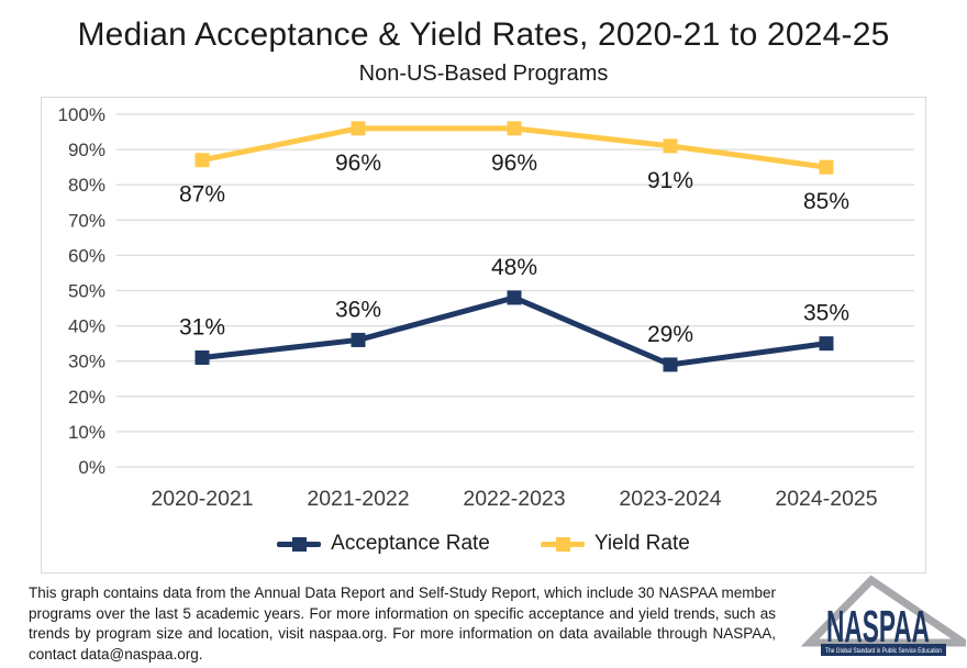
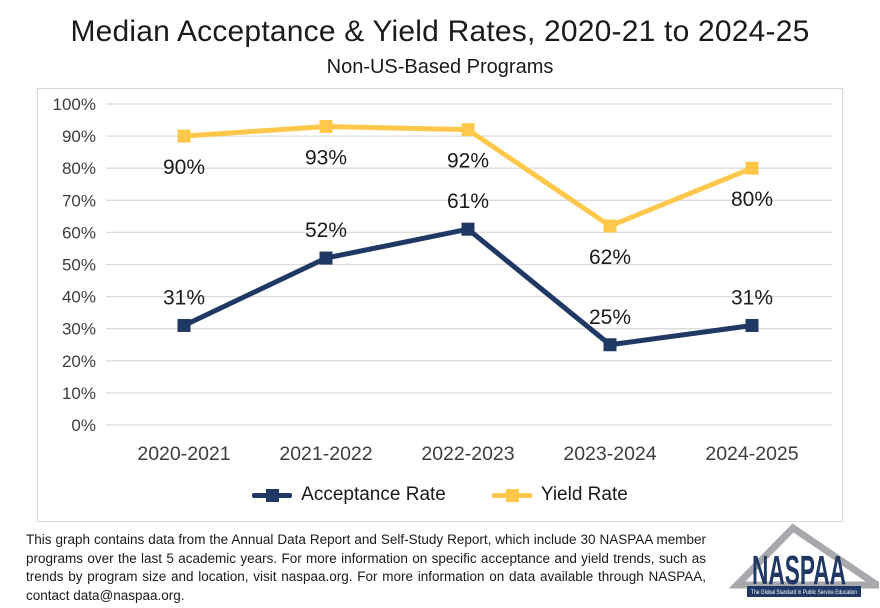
Yield Rate/2020-2021: 87% -> 90%
Acceptance Rate/2021-2022: 36% -> 52%
Yield Rate/2021-2022: 96% -> 93%
Acceptance Rate/2022-2023: 48% -> 61%
Yield Rate/2022-2023: 96% -> 92%
Acceptance Rate/2023-2024: 29% -> 25%
Yield Rate/2023-2024: 91% -> 62%
Acceptance Rate/2024-2025: 35% -> 31%
Yield Rate/2024-2025: 85% -> 80%
